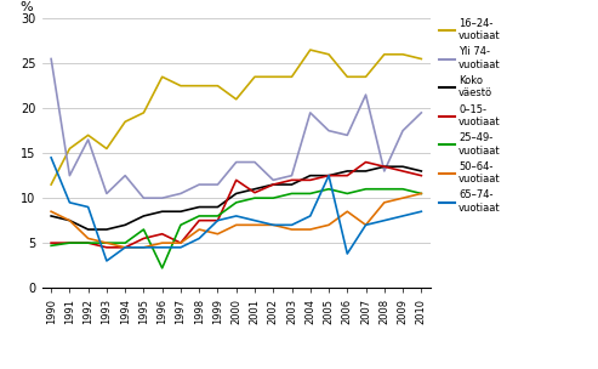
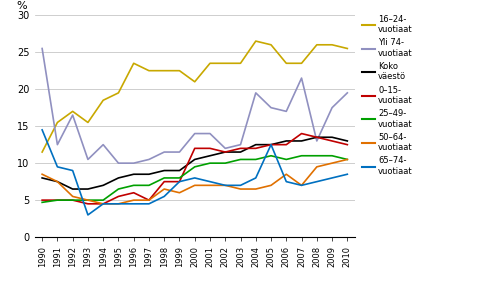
25–49- vuotiaat/1996: 2.2 -> 7.0
0–15- vuotiaat/2001: 10.6 -> 12.0
65–74- vuotiaat/2006: 3.8 -> 7.5
